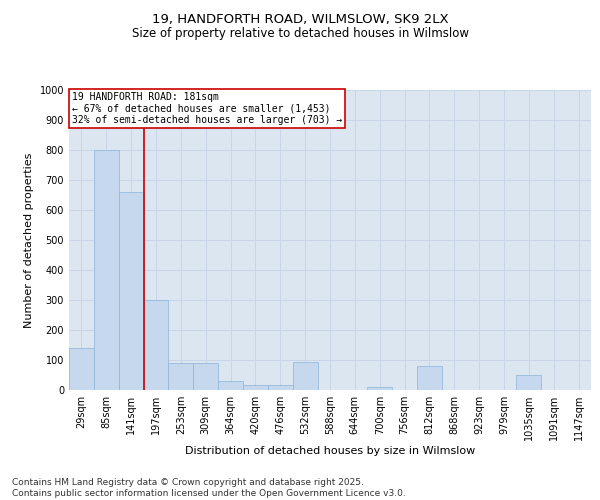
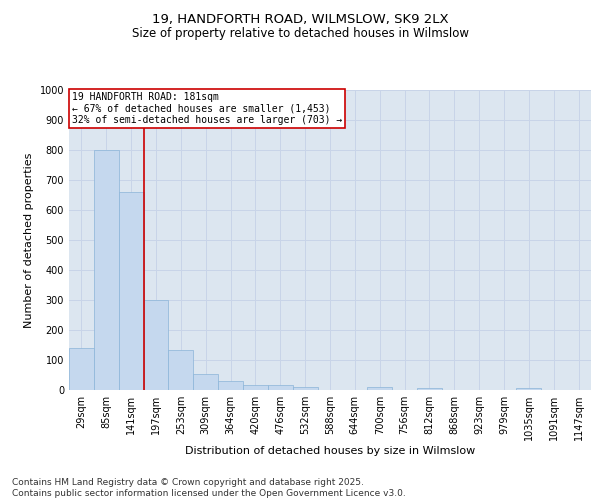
253sqm: 90 -> 135
309sqm: 90 -> 55
532sqm: 95 -> 10
812sqm: 80 -> 8
1035sqm: 50 -> 8
